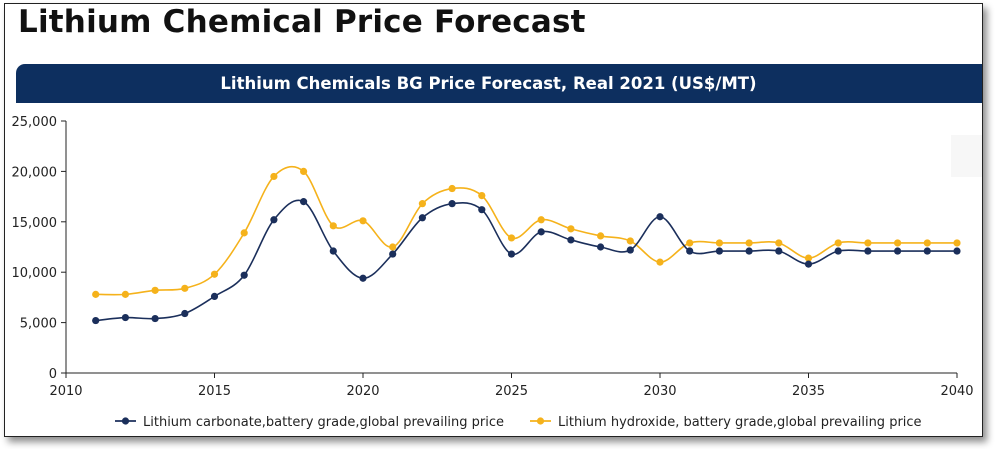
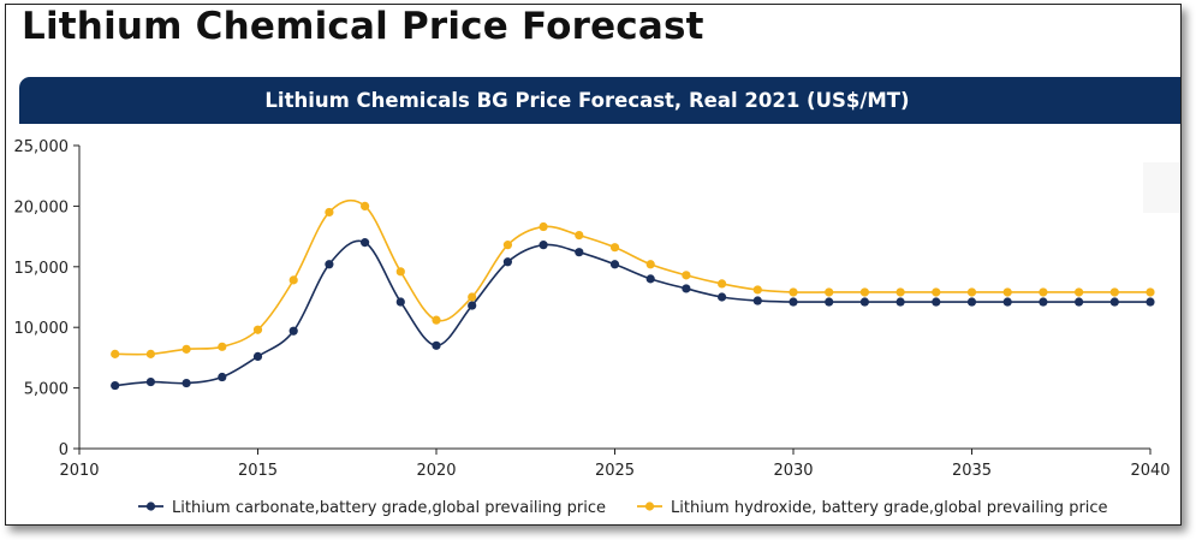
Lithium carbonate,battery grade,global prevailing price/2020: 9400 -> 8500
Lithium hydroxide, battery grade,global prevailing price/2020: 15100 -> 10600
Lithium carbonate,battery grade,global prevailing price/2025: 11800 -> 15200
Lithium hydroxide, battery grade,global prevailing price/2025: 13400 -> 16600
Lithium carbonate,battery grade,global prevailing price/2030: 15500 -> 12100
Lithium hydroxide, battery grade,global prevailing price/2030: 11000 -> 12900
Lithium carbonate,battery grade,global prevailing price/2035: 10800 -> 12100
Lithium hydroxide, battery grade,global prevailing price/2035: 11400 -> 12900
